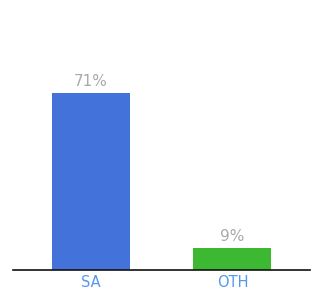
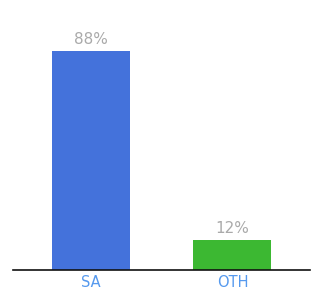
SA: 71% -> 88%
OTH: 9% -> 12%
